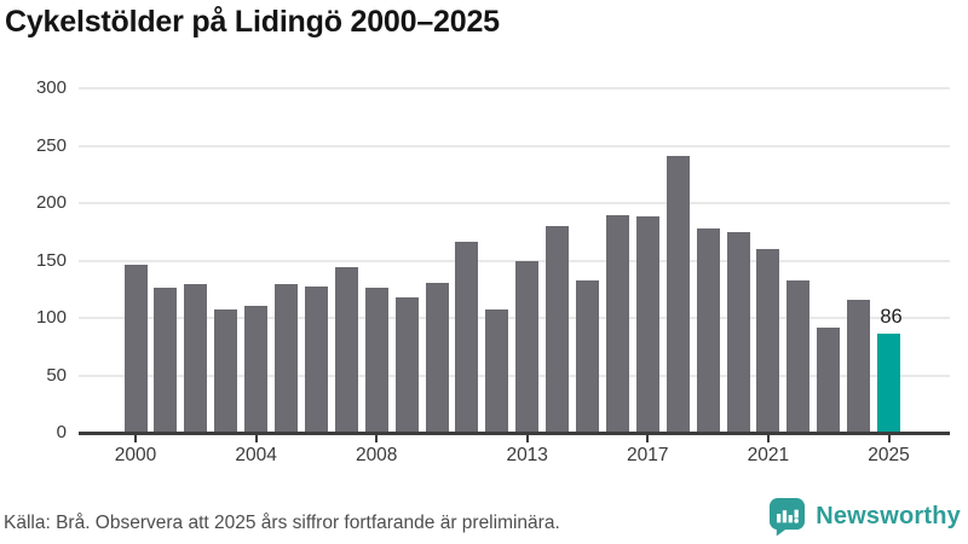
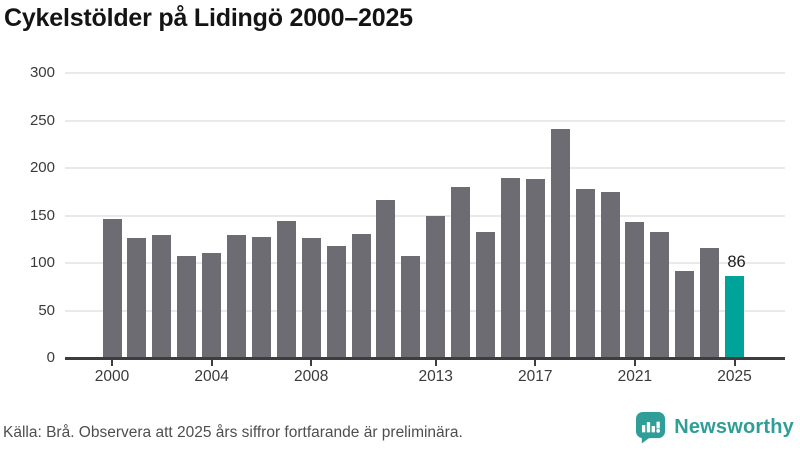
2021: 160 -> 140
